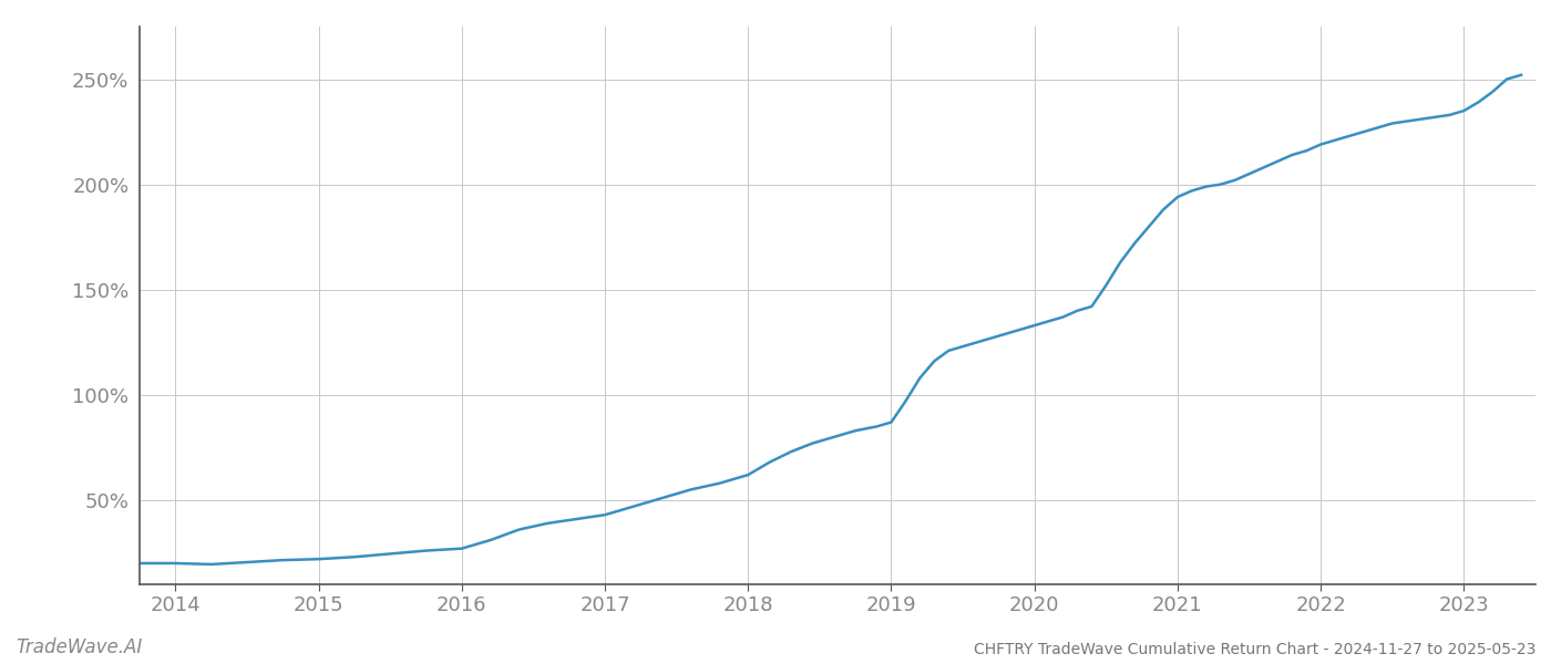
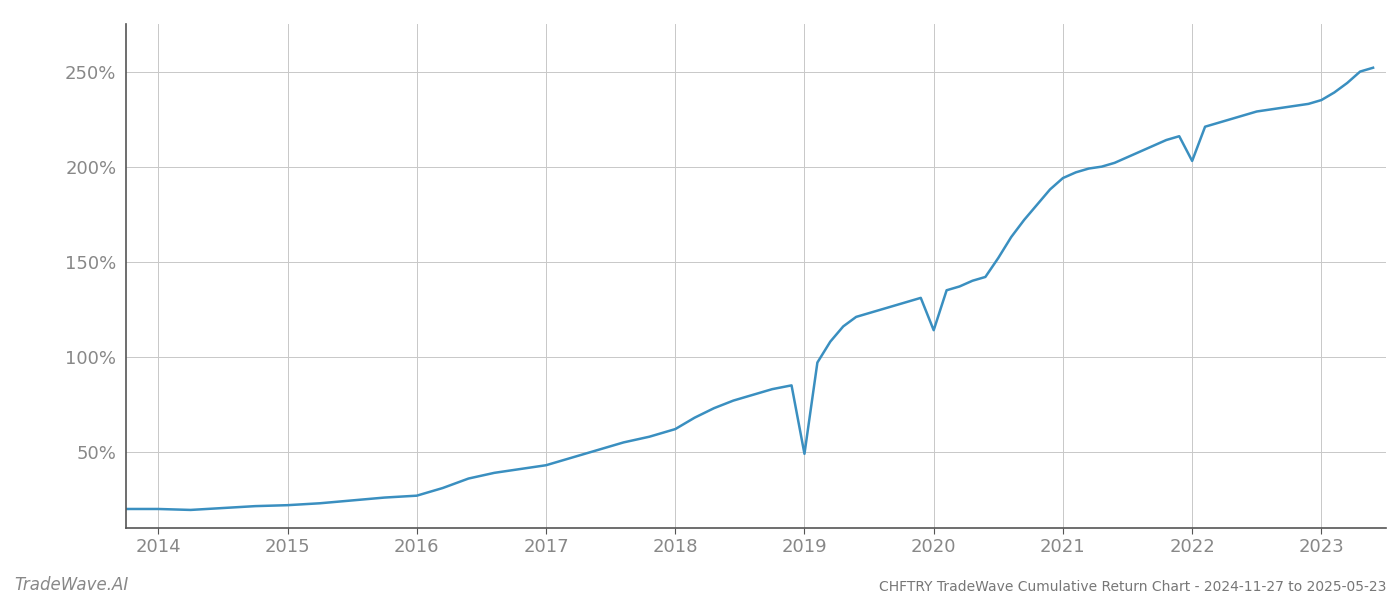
2019: 87% -> 49%
2020: 133% -> 114%
2022: 219% -> 203%
